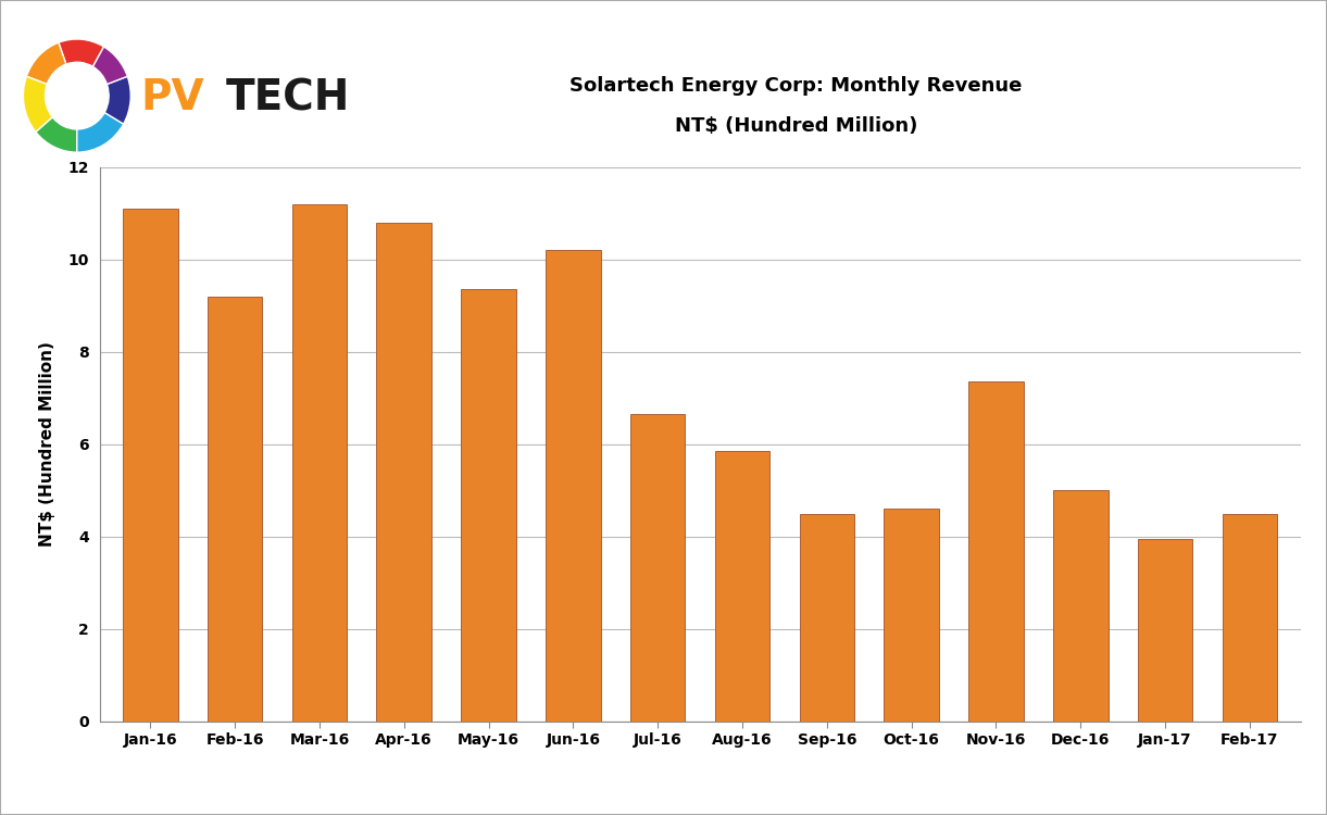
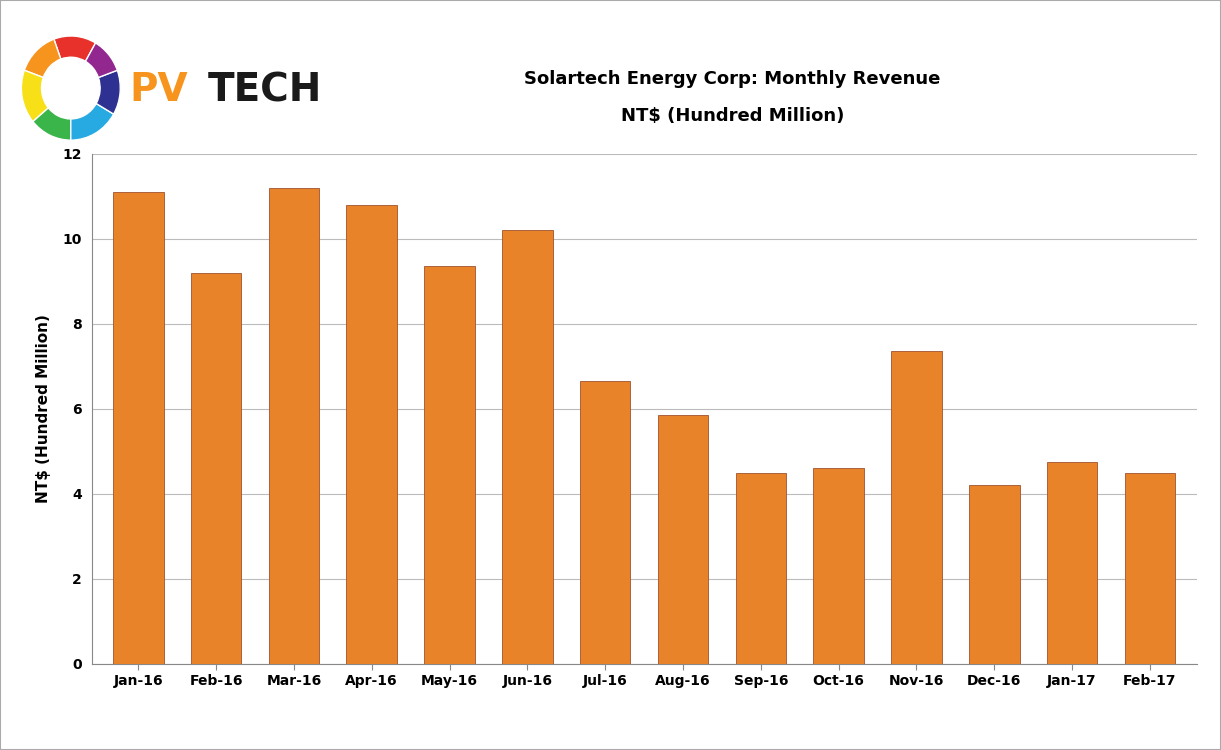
Dec-16: 5.00 -> 4.20
Jan-17: 3.95 -> 4.75
